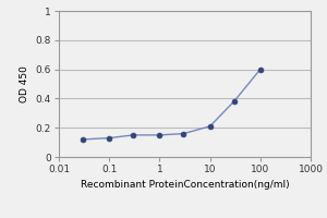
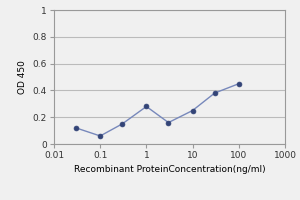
0.1: 0.13 -> 0.06
1: 0.15 -> 0.28
10: 0.21 -> 0.25
100: 0.60 -> 0.45
